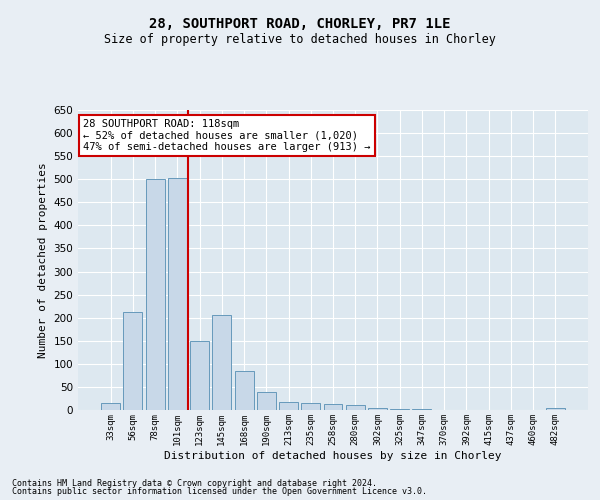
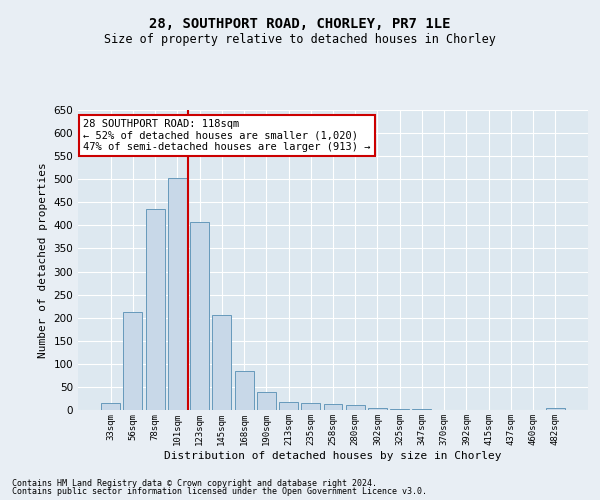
78sqm: 500 -> 435
123sqm: 150 -> 408
